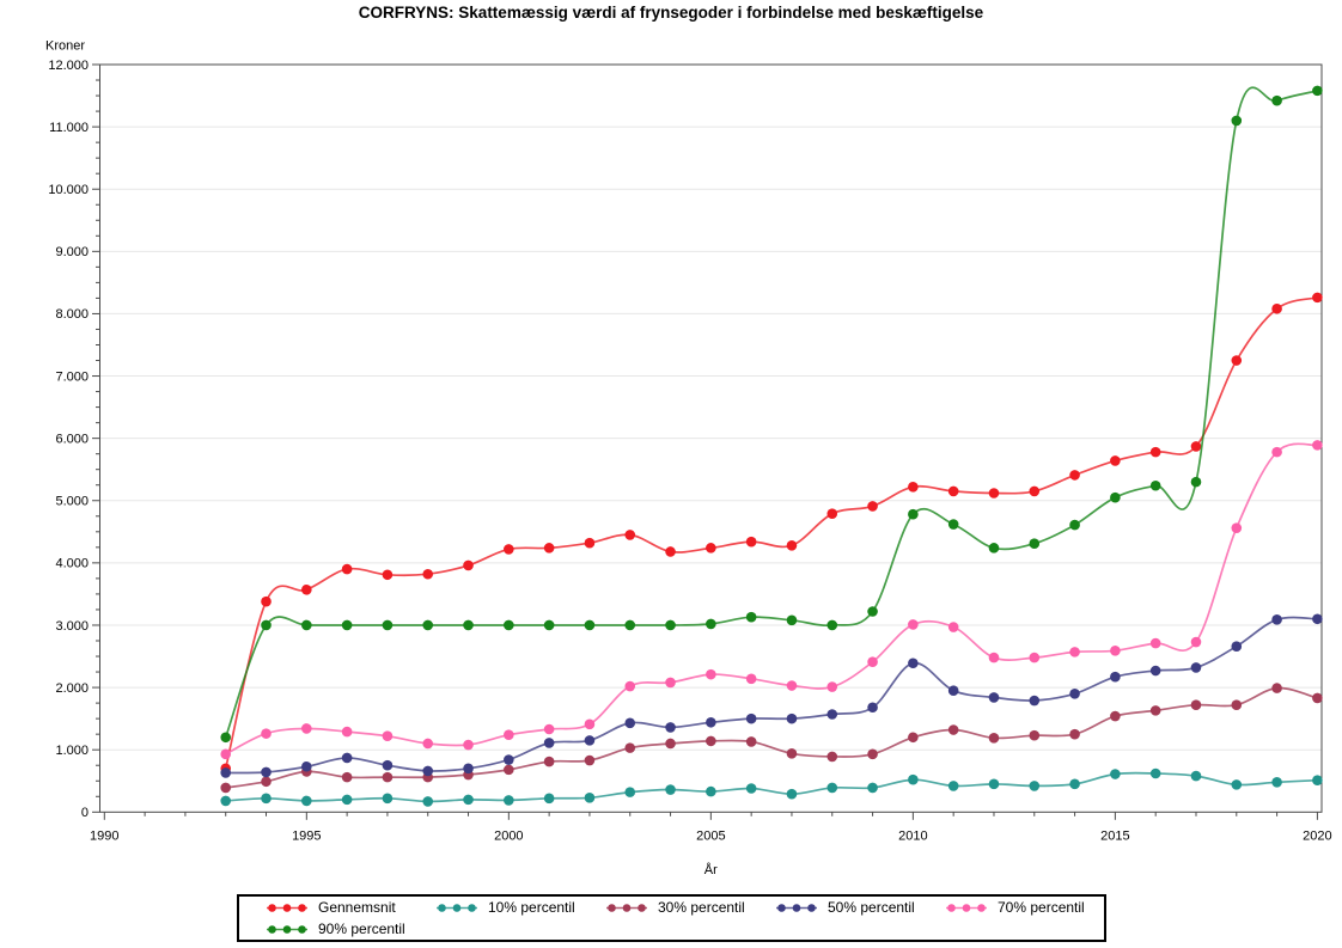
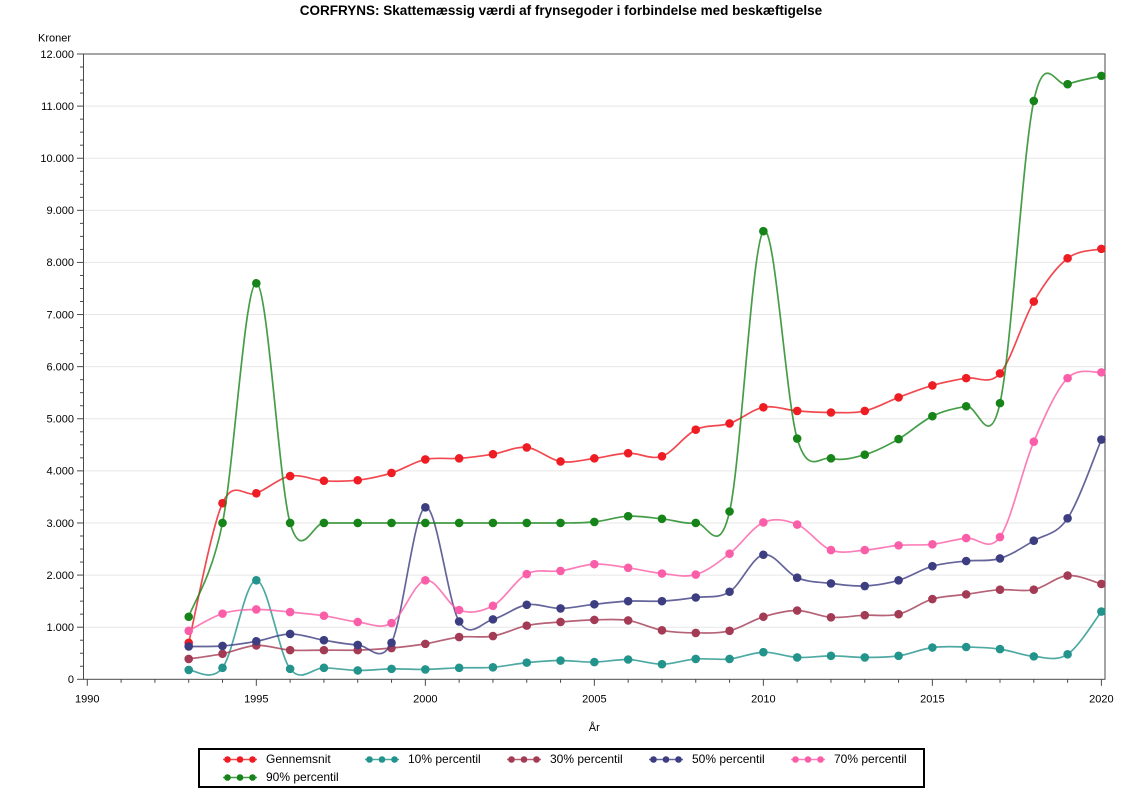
10% percentil/1995: 200 -> 1900
90% percentil/1995: 3000 -> 7600
50% percentil/2000: 800 -> 3300
70% percentil/2000: 1200 -> 1900
90% percentil/2010: 4800 -> 8600
10% percentil/2020: 500 -> 1300
50% percentil/2020: 3100 -> 4600
